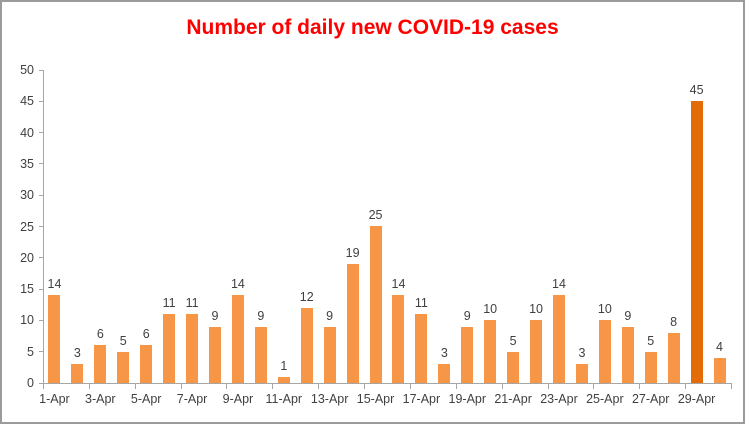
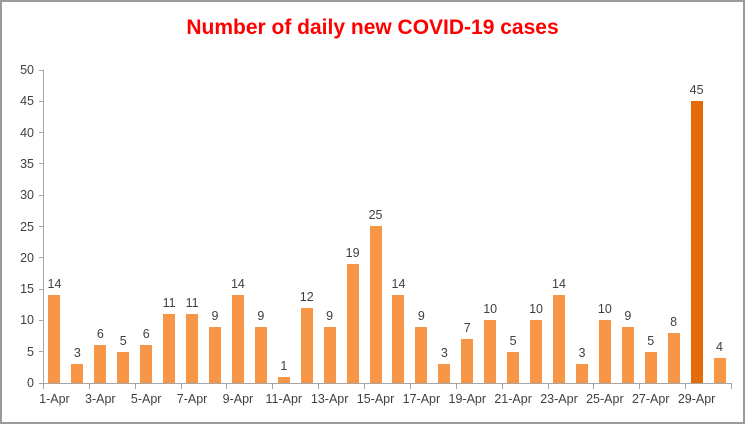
17-Apr: 11 -> 9
19-Apr: 9 -> 7
